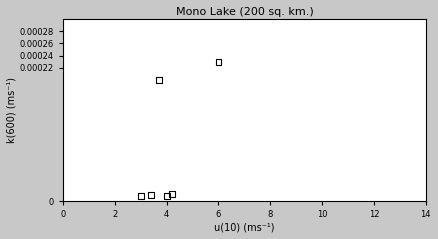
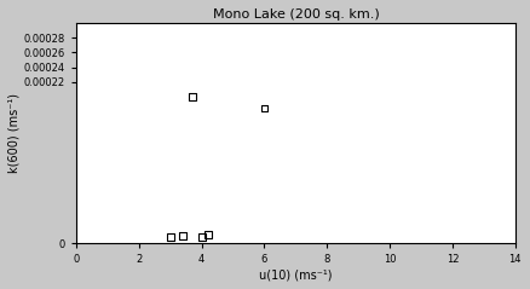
6: 0.000230 -> 0.000184
